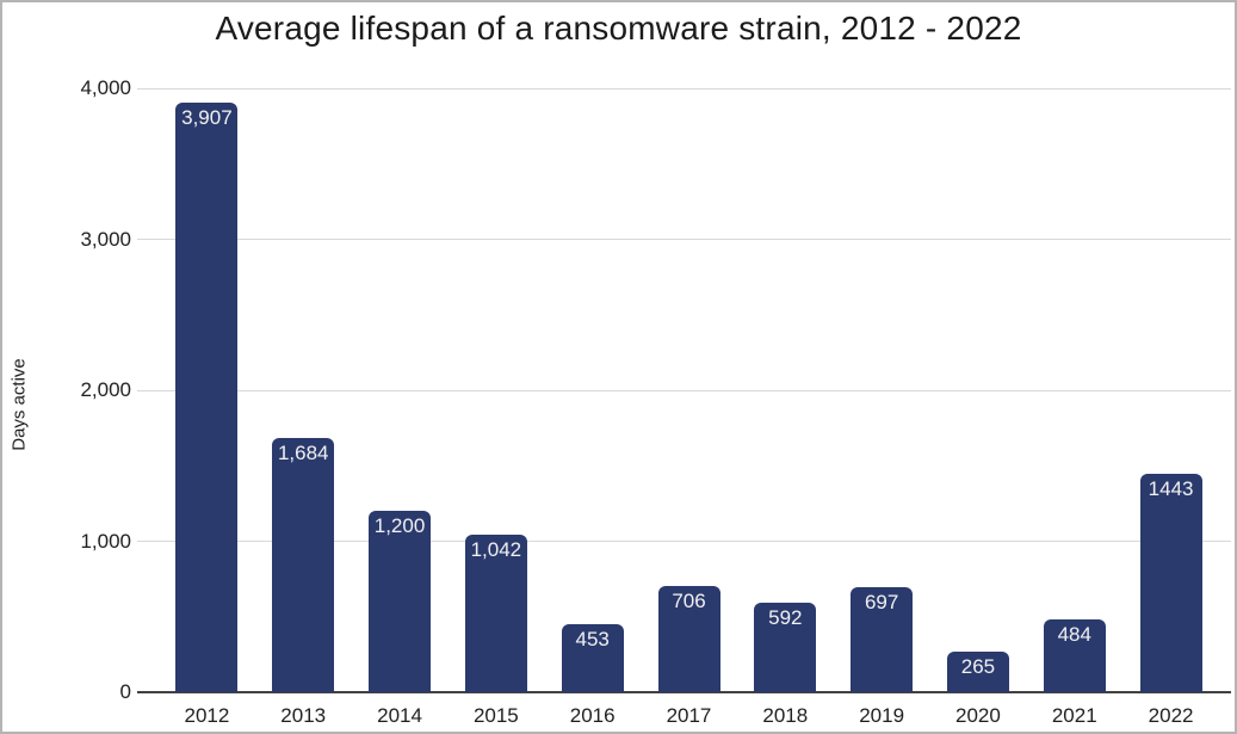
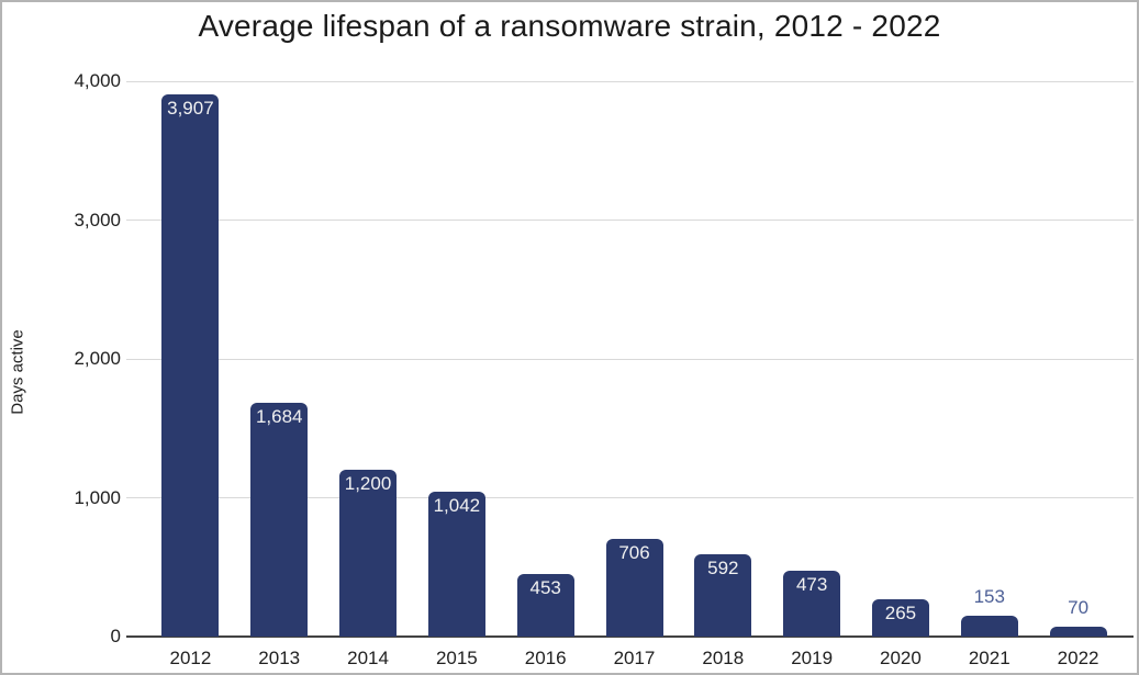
2019: 697 -> 473
2021: 484 -> 153
2022: 1443 -> 70
